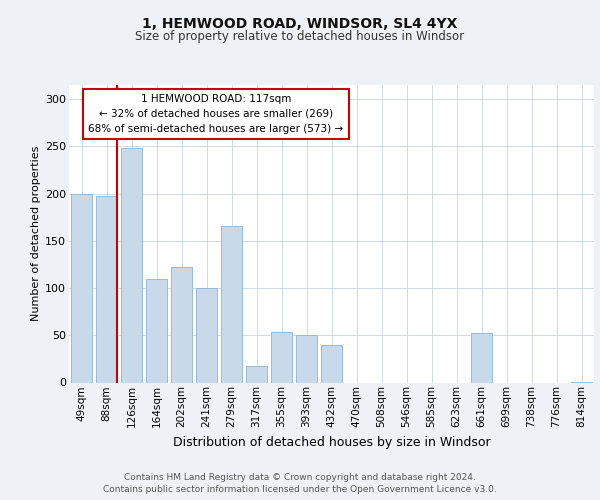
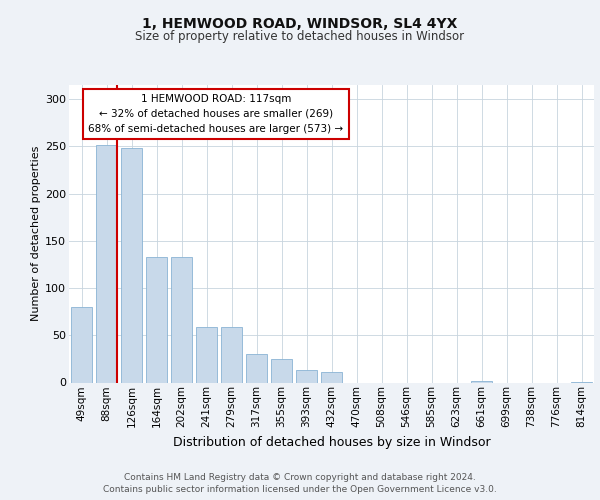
49sqm: 200 -> 80
88sqm: 198 -> 251
164sqm: 110 -> 133
202sqm: 122 -> 133
241sqm: 100 -> 59
279sqm: 166 -> 59
317sqm: 18 -> 30
355sqm: 54 -> 25
393sqm: 50 -> 13
432sqm: 40 -> 11
661sqm: 52 -> 2
